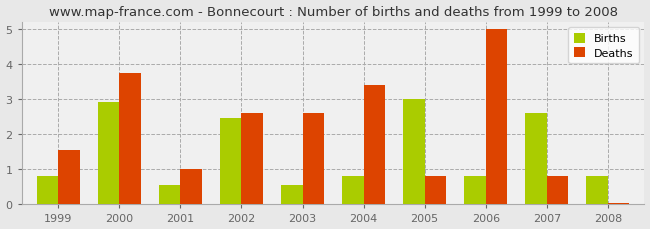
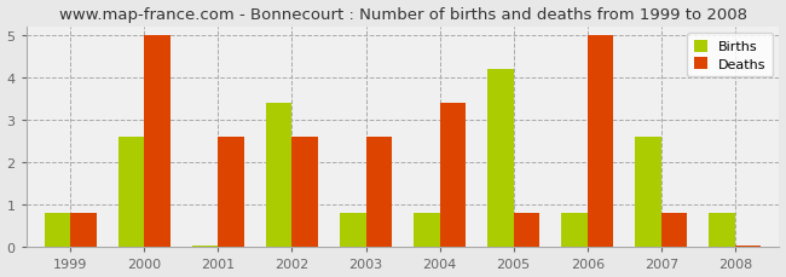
Deaths/1999: 1.55 -> 0.80
Births/2000: 2.90 -> 2.60
Deaths/2000: 3.75 -> 5.00
Births/2001: 0.55 -> 0.05
Deaths/2001: 1.00 -> 2.60
Births/2002: 2.45 -> 3.40
Births/2003: 0.55 -> 0.80
Births/2005: 3.00 -> 4.20
